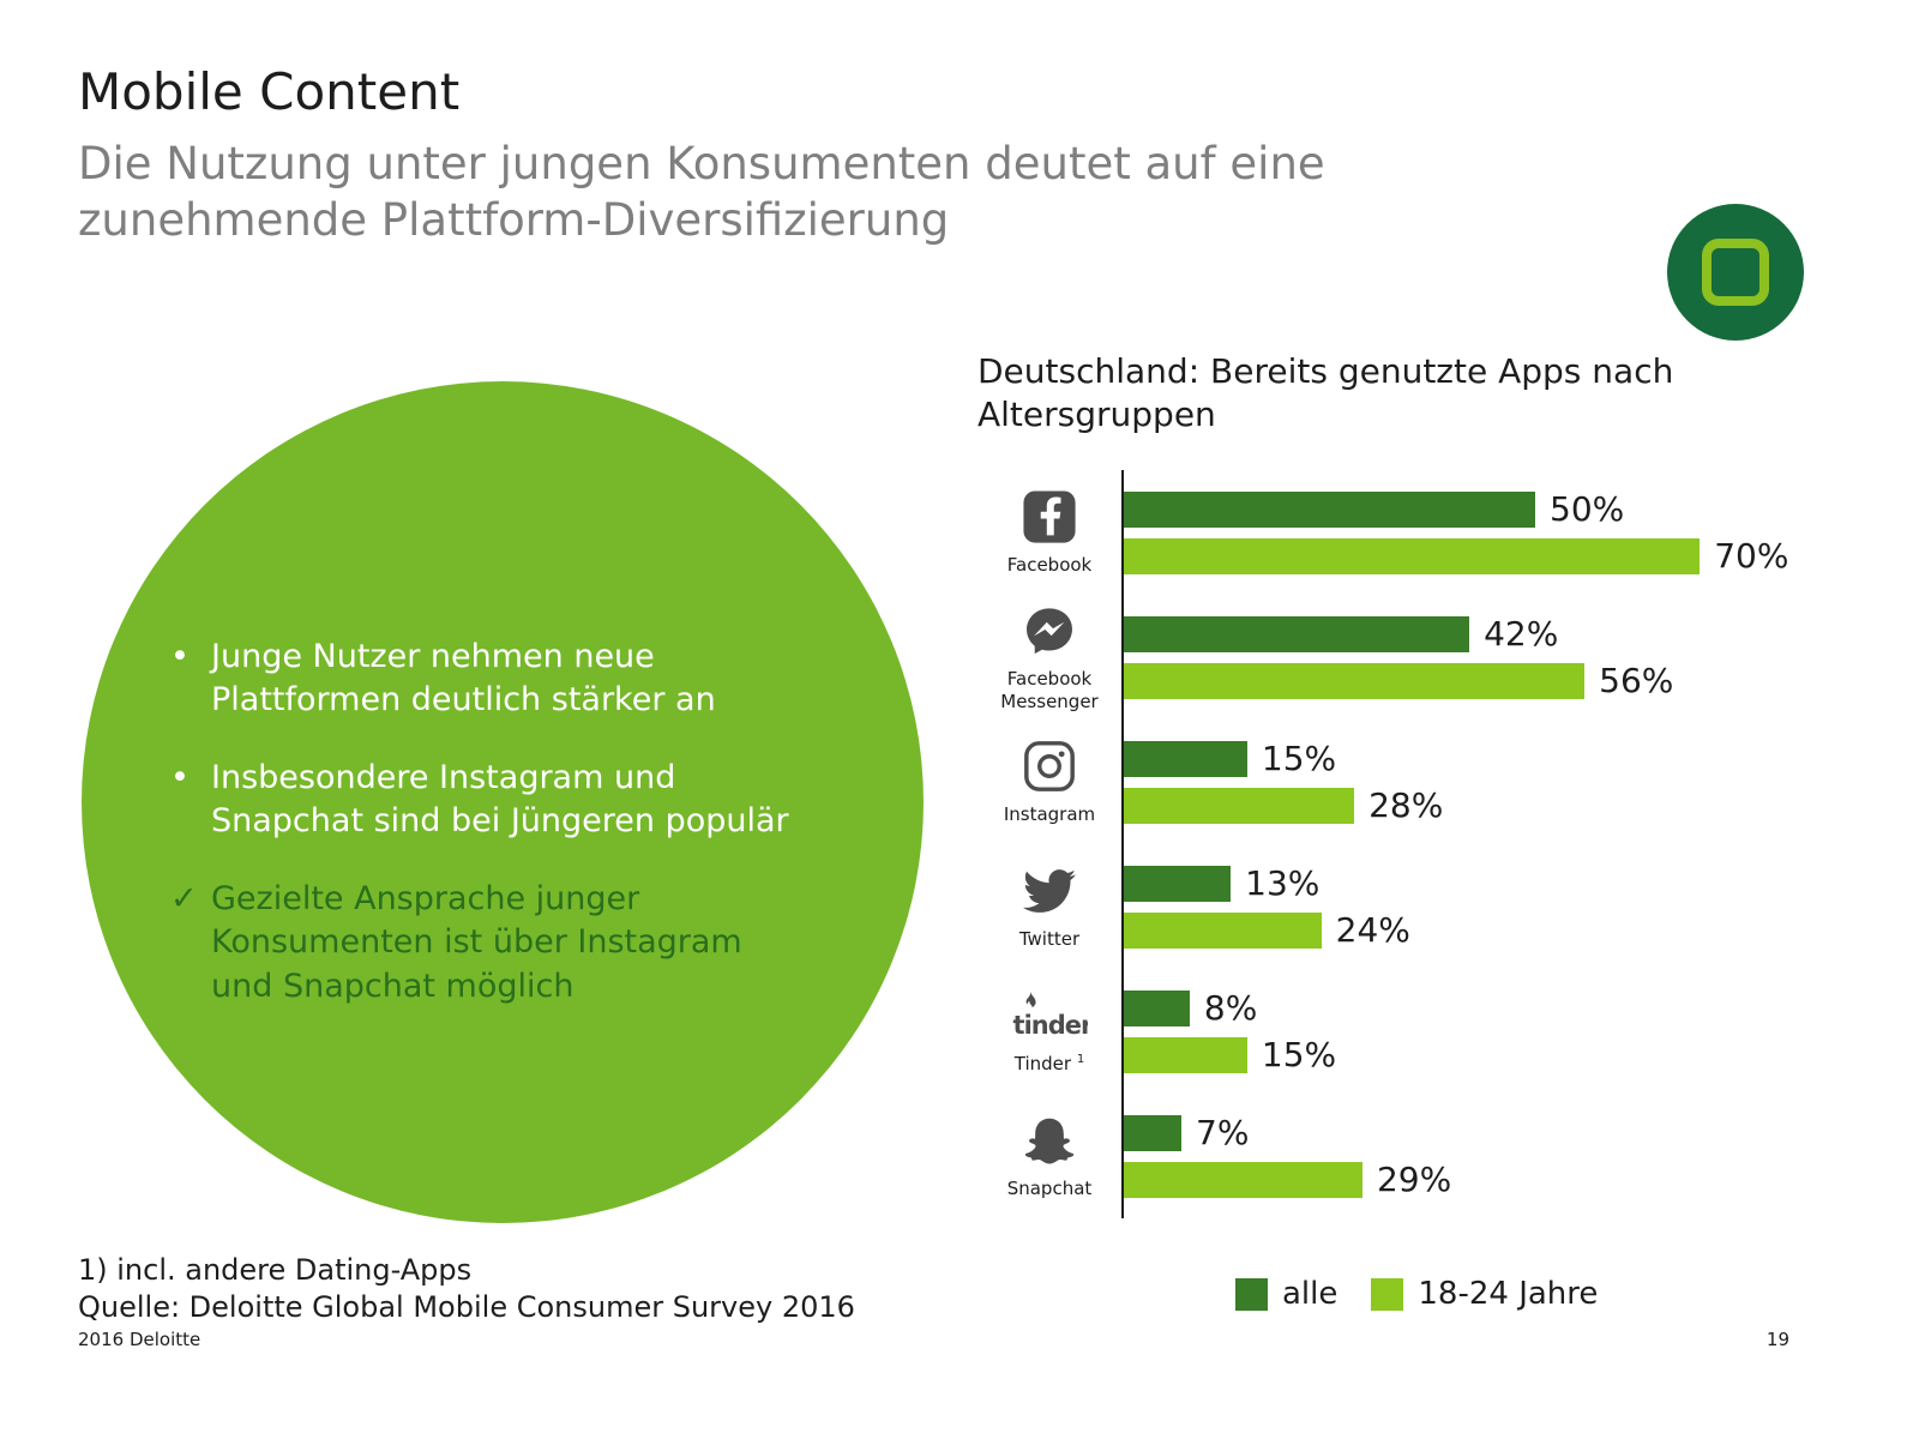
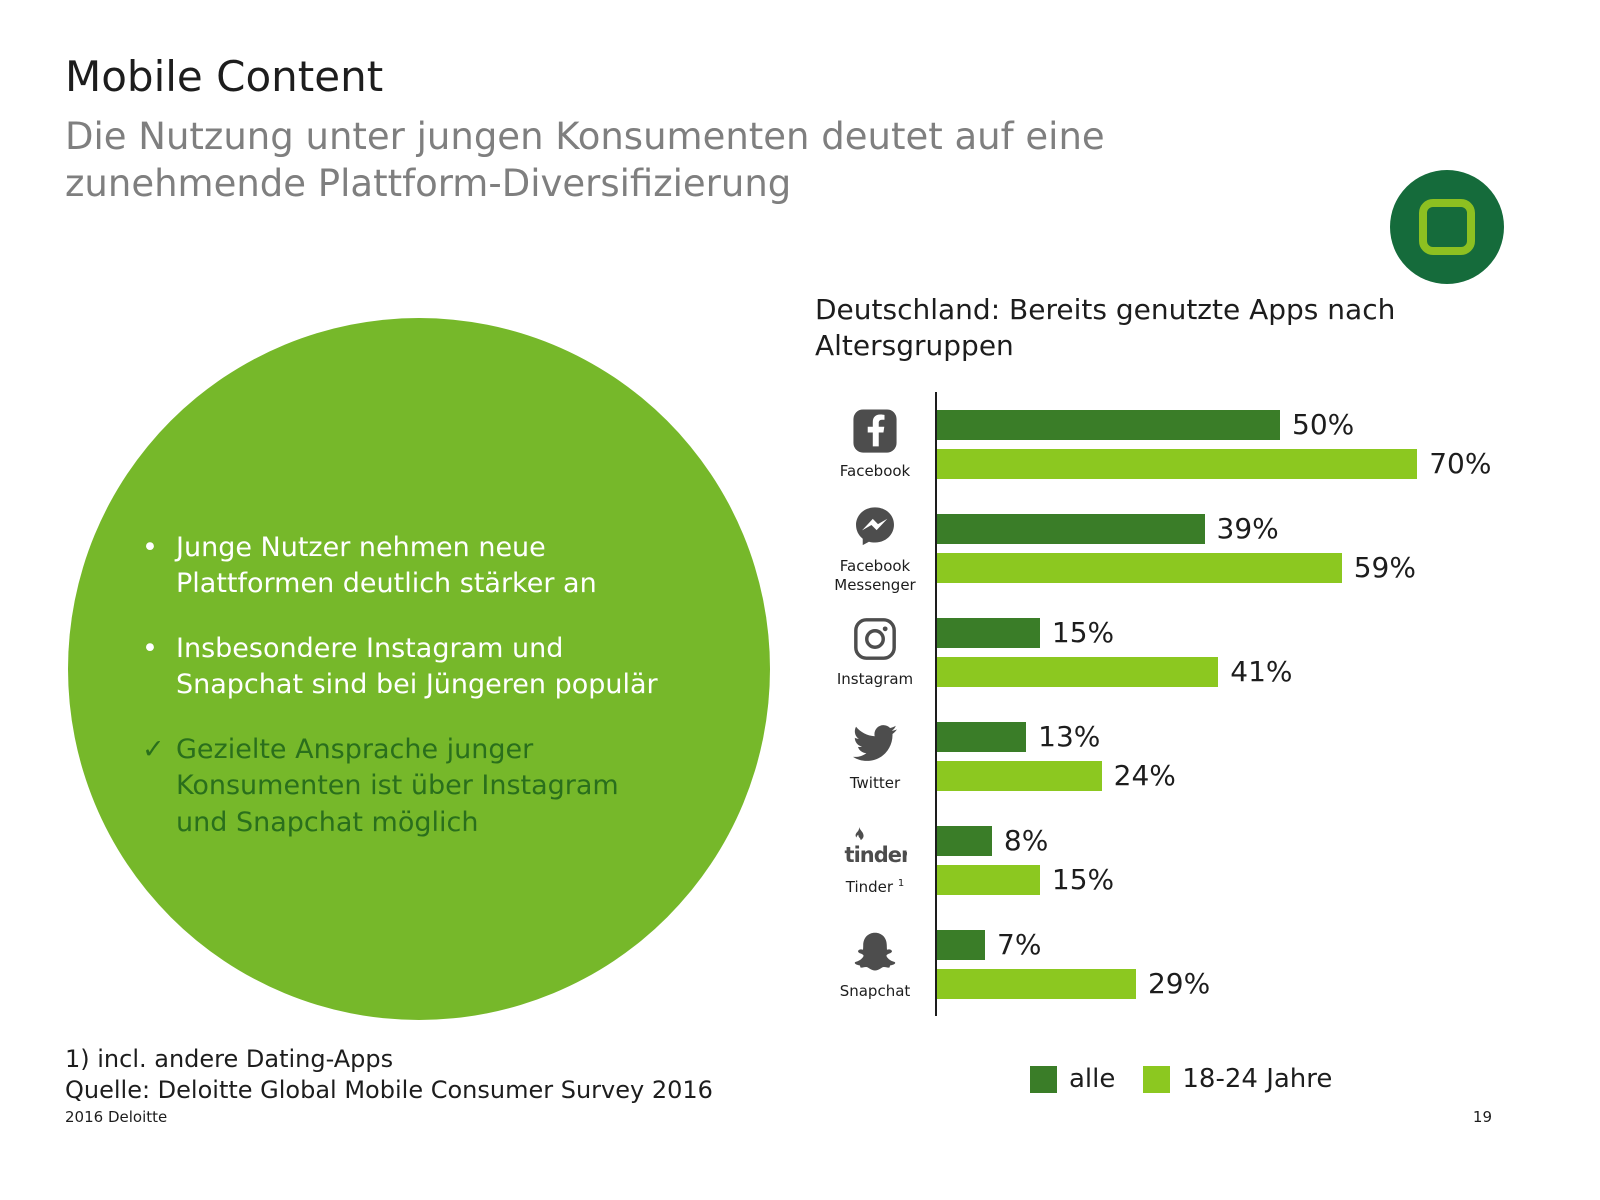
alle/Facebook Messenger: 42% -> 39%
18-24 Jahre/Facebook Messenger: 56% -> 59%
18-24 Jahre/Instagram: 28% -> 41%
